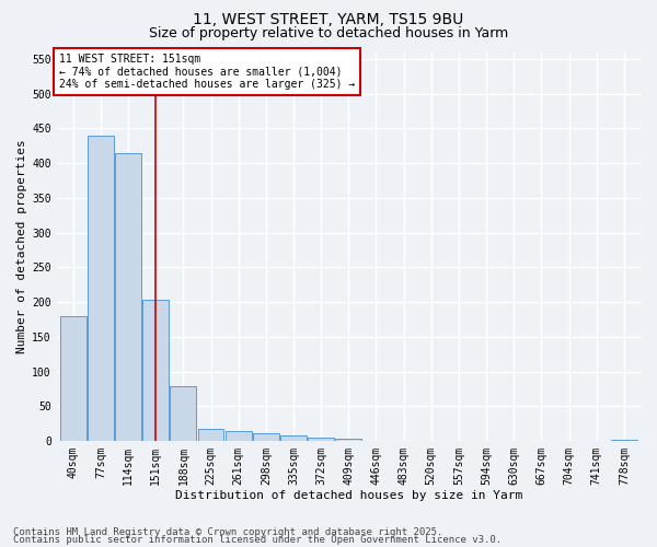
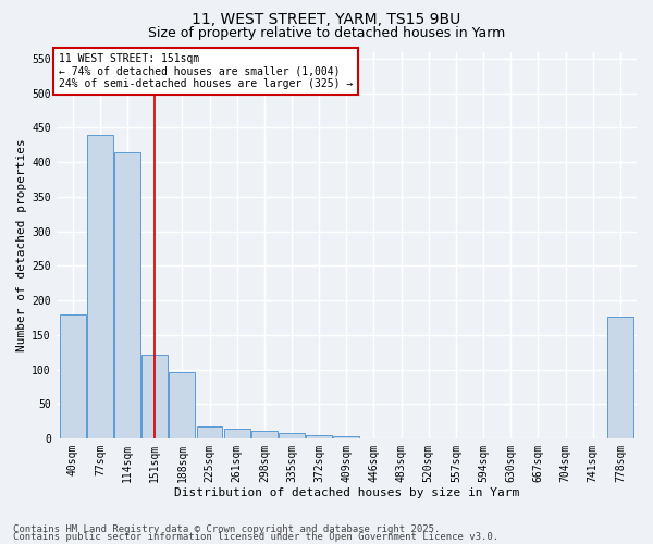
151sqm: 204 -> 122
188sqm: 79 -> 96
778sqm: 2 -> 176
